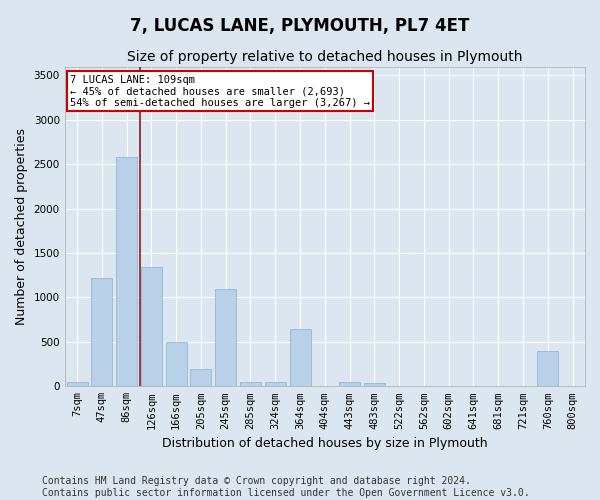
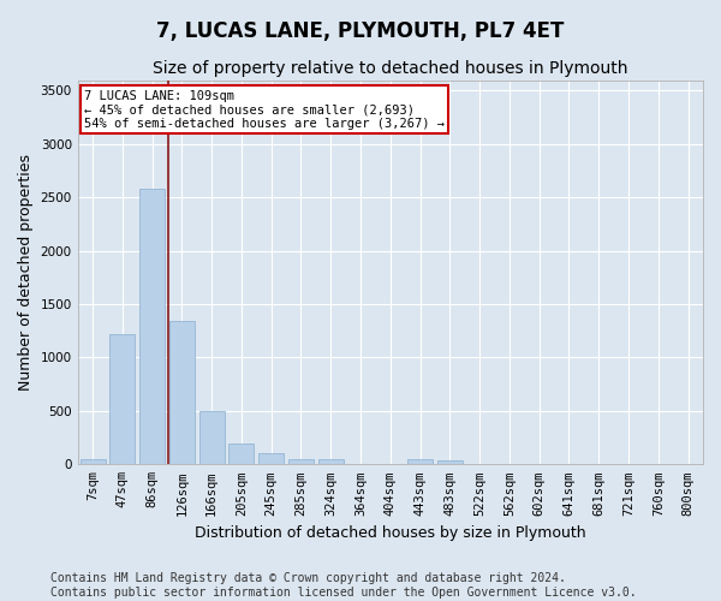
245sqm: 1100 -> 110
364sqm: 640 -> 0
760sqm: 400 -> 0
